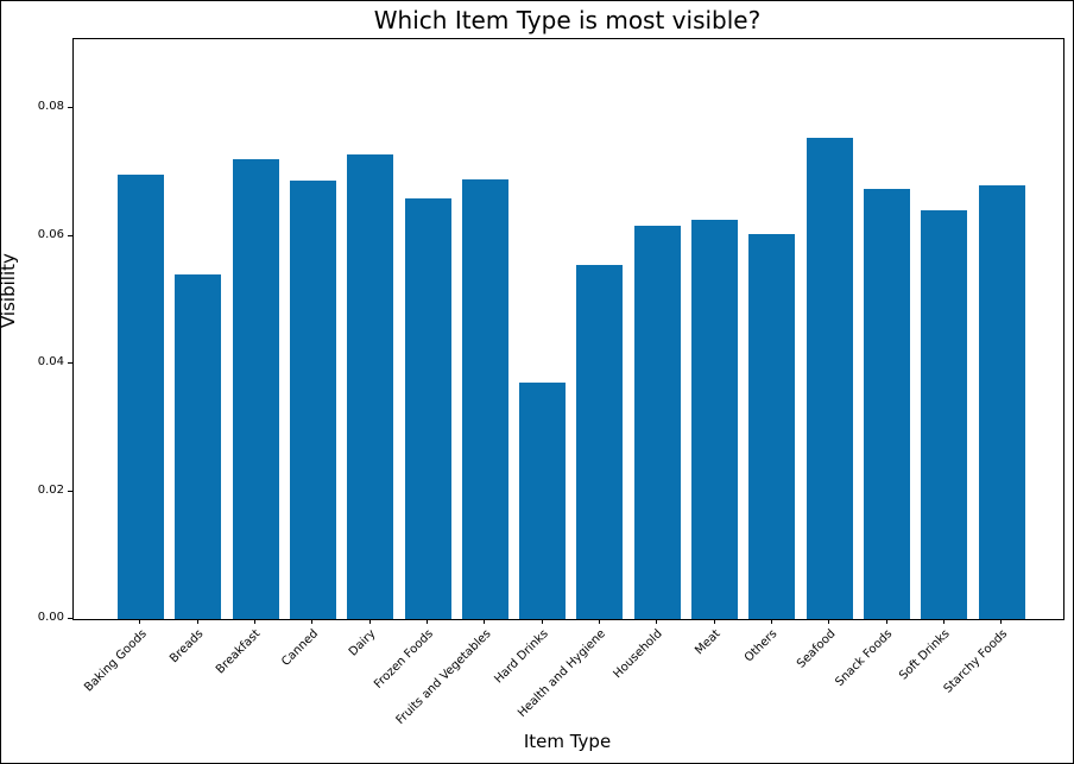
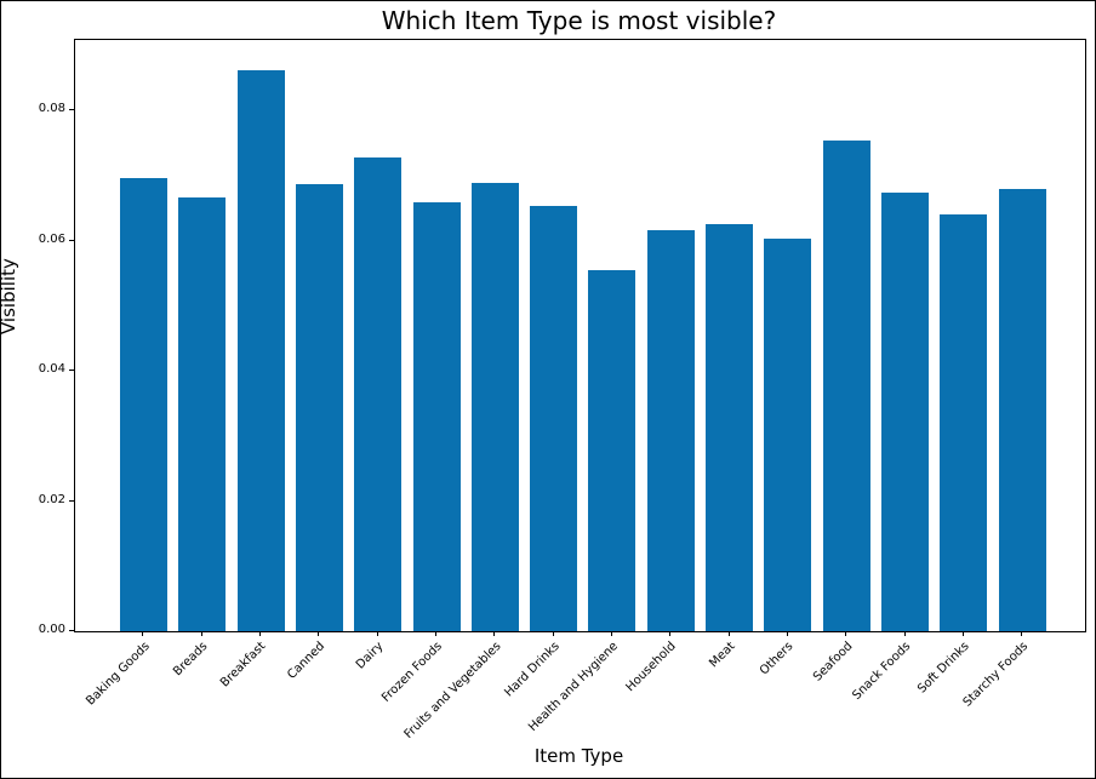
Breads: 0.054 -> 0.067
Breakfast: 0.072 -> 0.086
Hard Drinks: 0.037 -> 0.065
